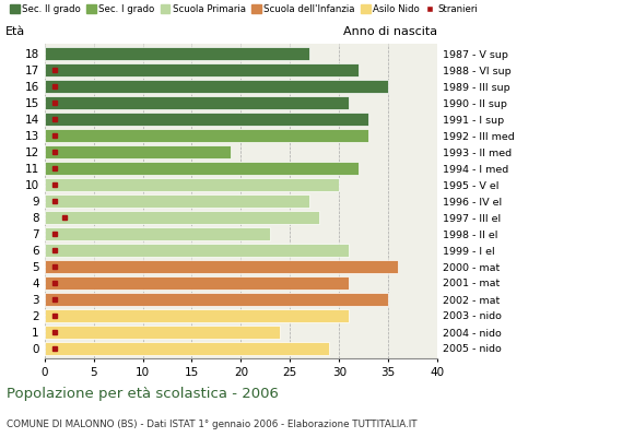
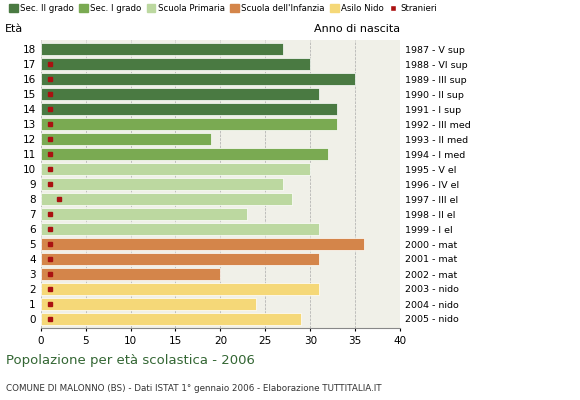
17: 32 -> 30
3: 35 -> 20
